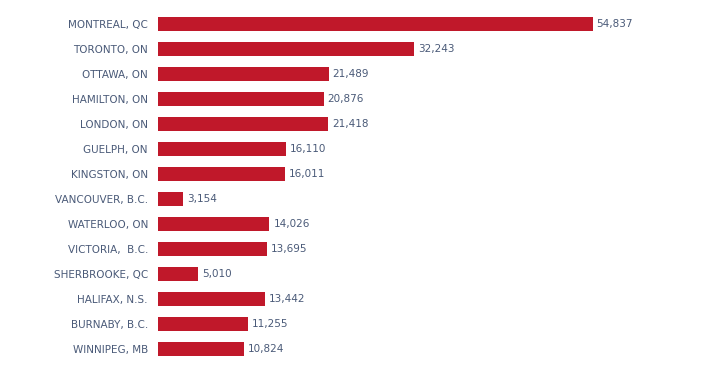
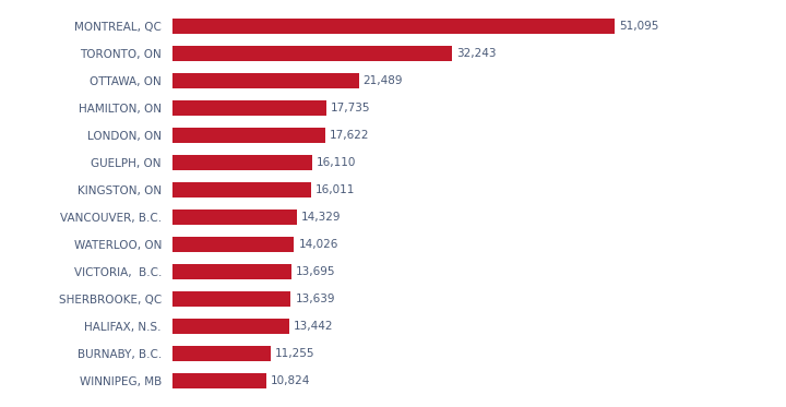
MONTREAL, QC: 54,837 -> 51,095
HAMILTON, ON: 20,876 -> 17,735
LONDON, ON: 21,418 -> 17,622
VANCOUVER, B.C.: 3,154 -> 14,329
SHERBROOKE, QC: 5,010 -> 13,639
